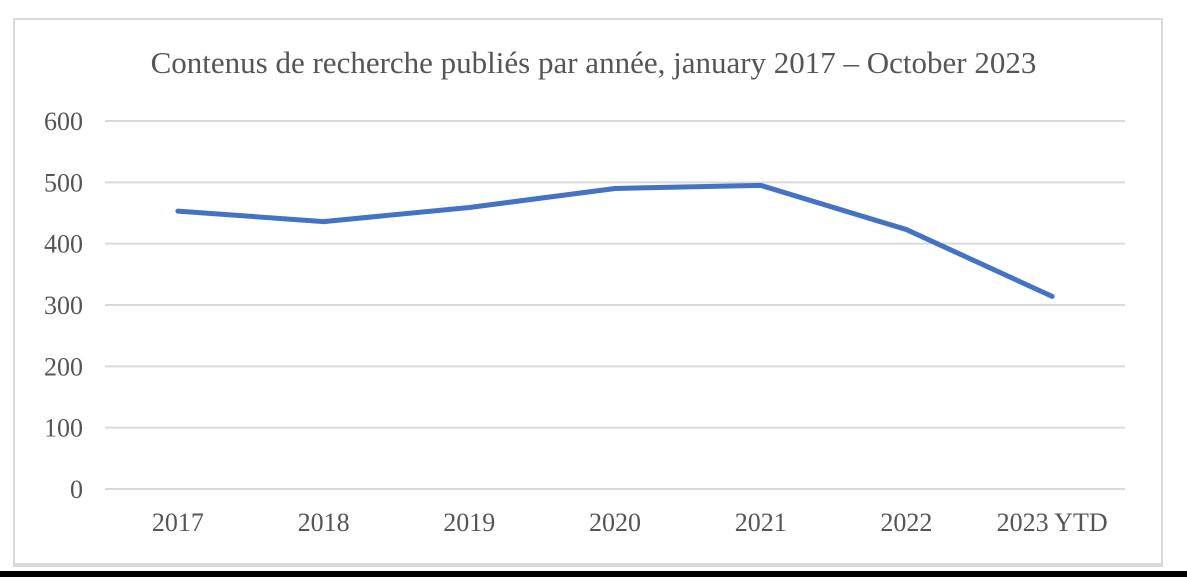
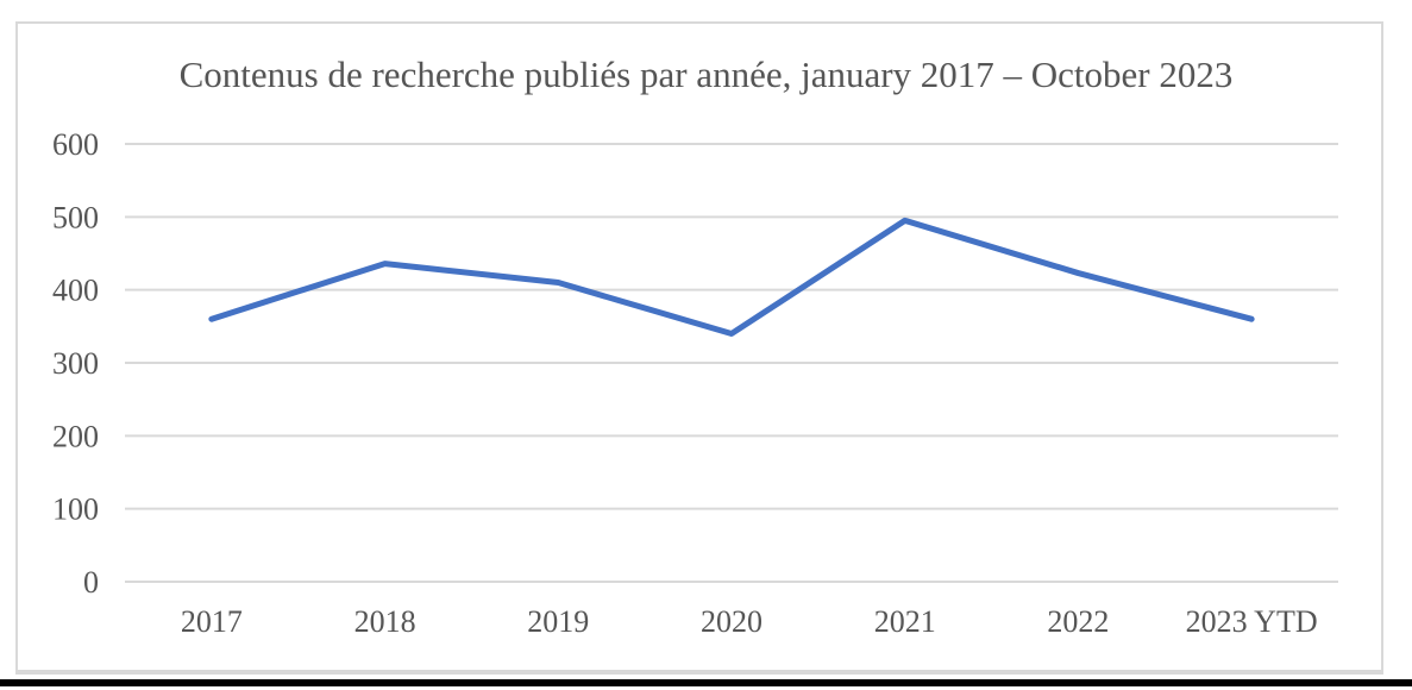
2017: 450 -> 360
2019: 460 -> 410
2020: 490 -> 340
2023 YTD: 310 -> 360
